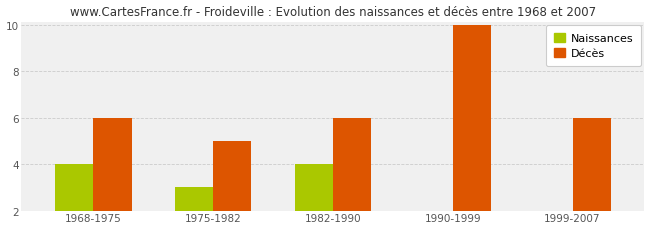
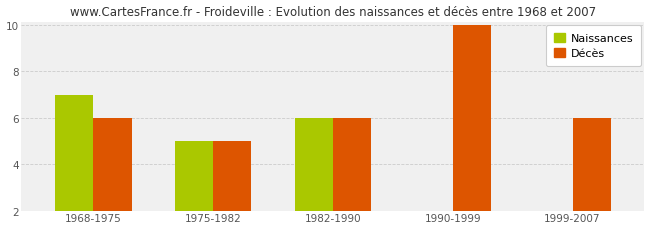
Naissances/1968-1975: 4 -> 7
Naissances/1975-1982: 3 -> 5
Naissances/1982-1990: 4 -> 6
